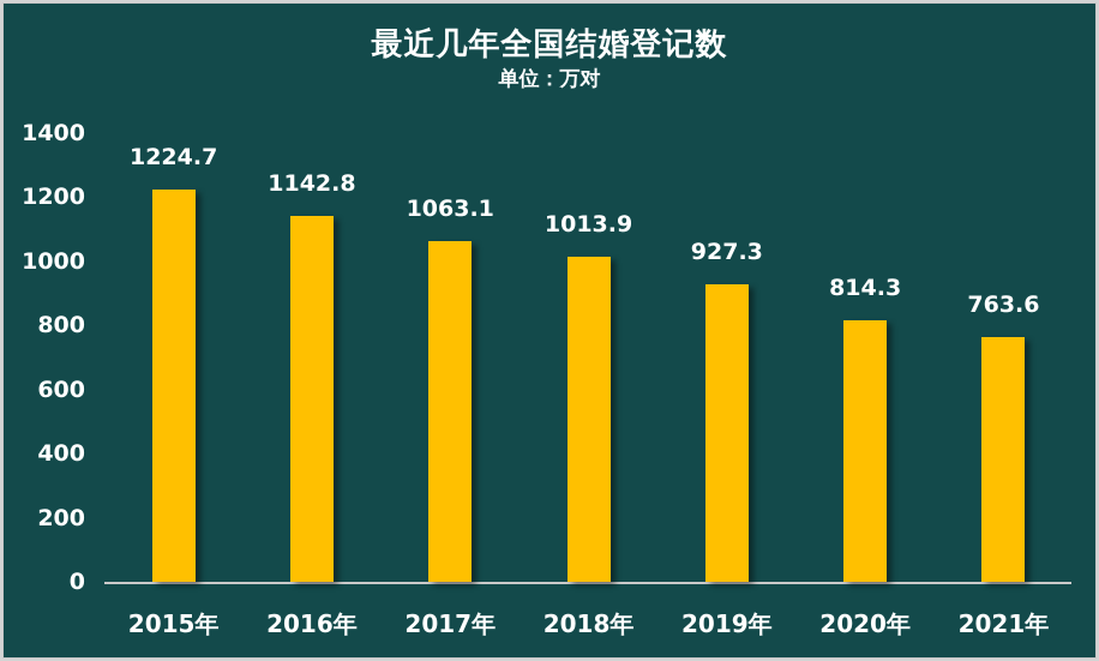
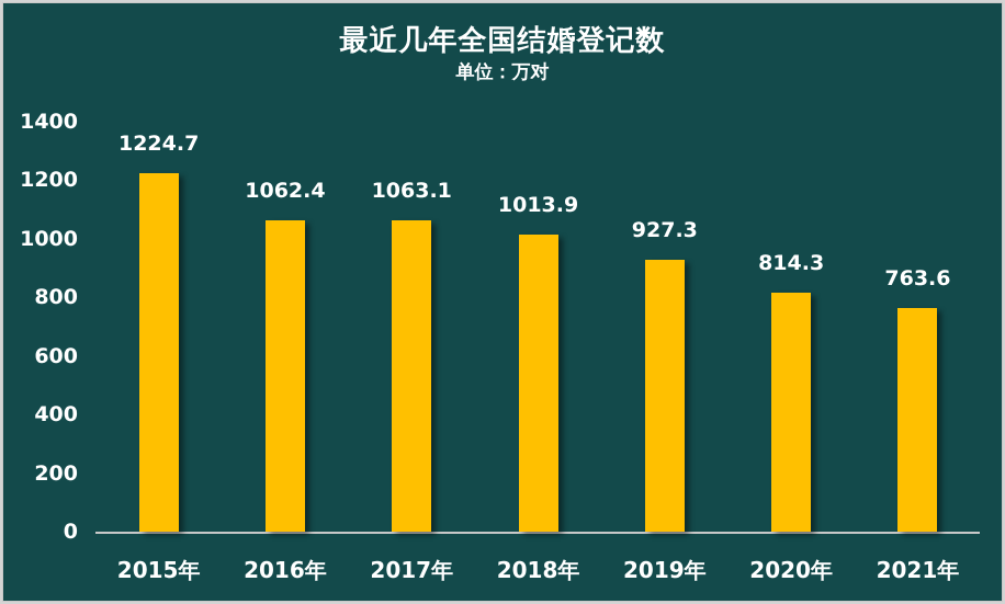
2016年: 1142.8 -> 1062.4
